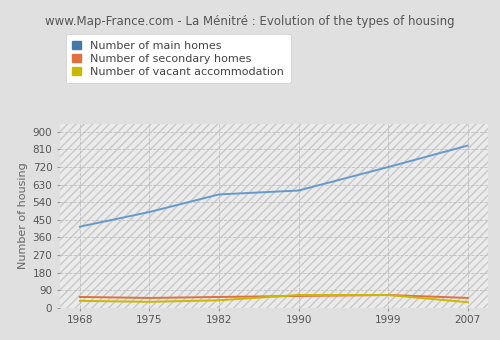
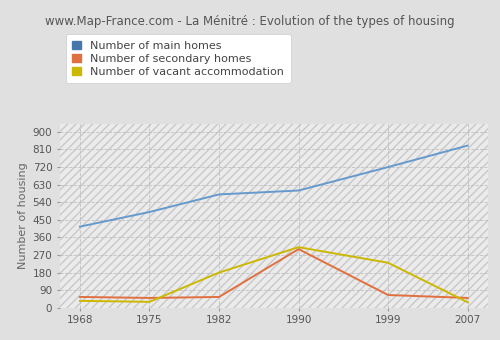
Number of vacant accommodation/1982: 40 -> 180
Number of secondary homes/1990: 60 -> 300
Number of vacant accommodation/1990: 60 -> 310
Number of vacant accommodation/1999: 60 -> 230
